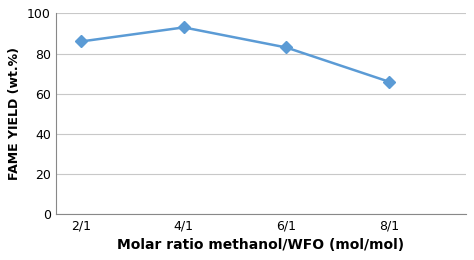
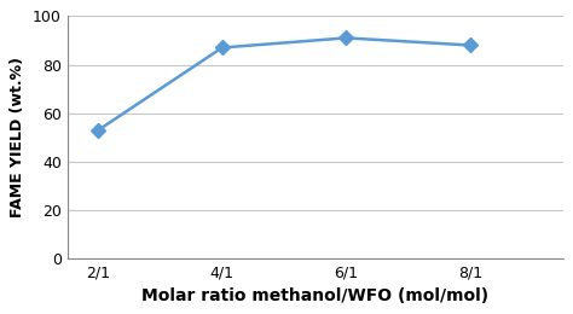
2/1: 86 -> 53
4/1: 93 -> 87
6/1: 83 -> 91
8/1: 66 -> 88
